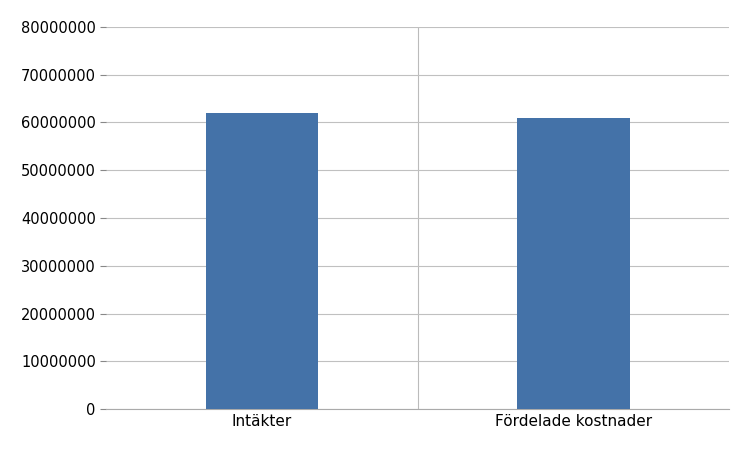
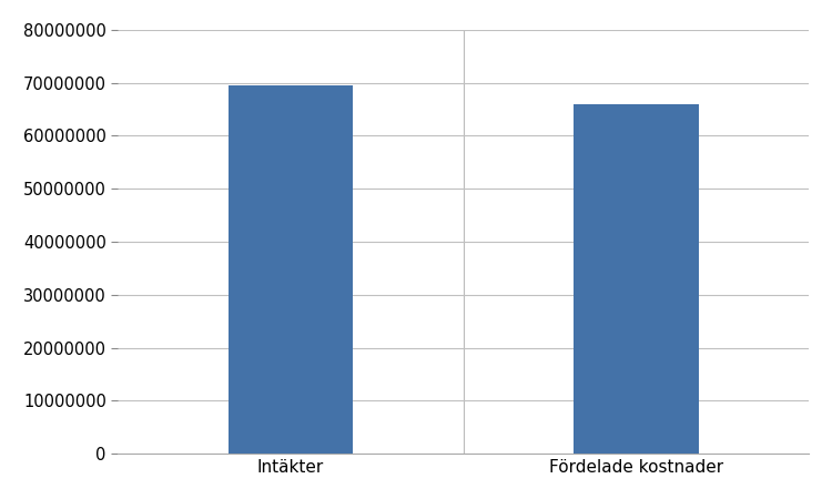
Intäkter: 62000000 -> 69500000
Fördelade kostnader: 61000000 -> 66000000
